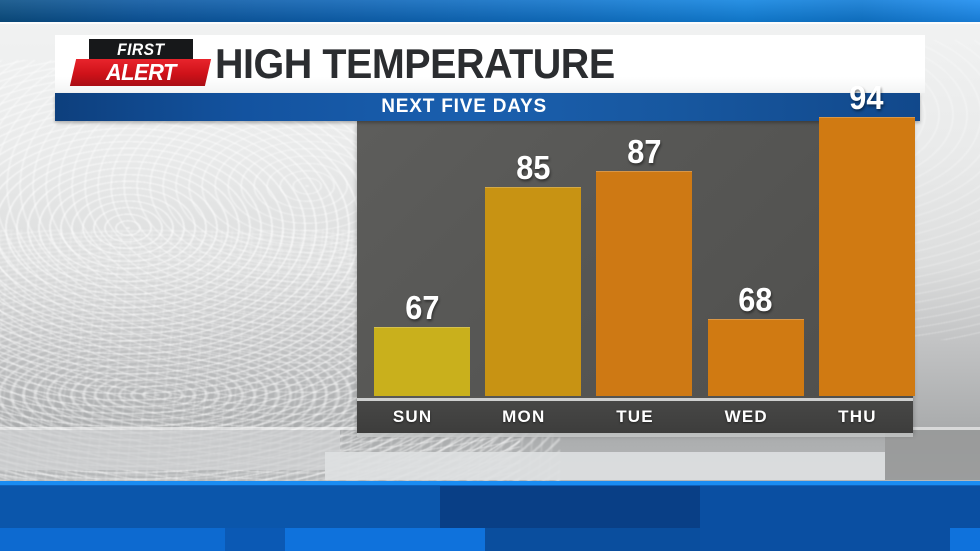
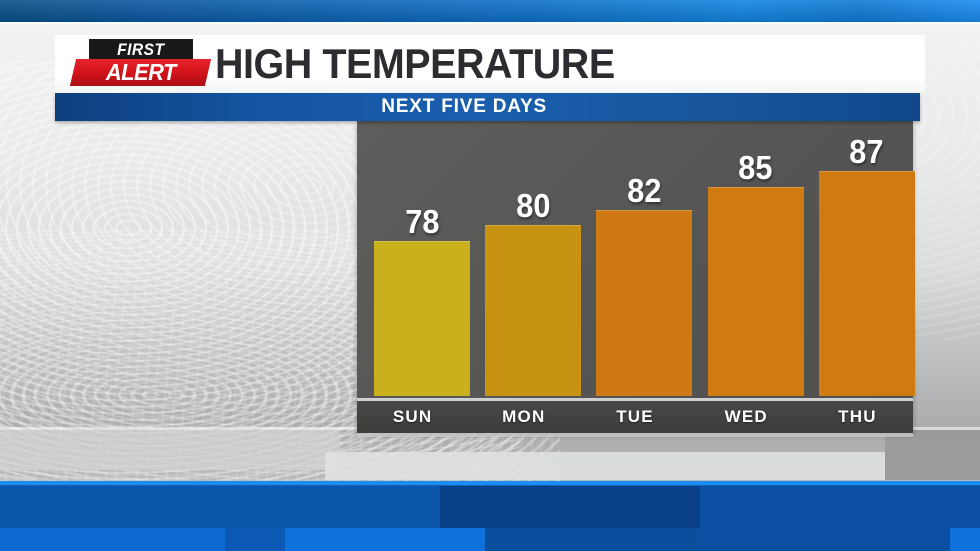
SUN: 67 -> 78
MON: 85 -> 80
TUE: 87 -> 82
WED: 68 -> 85
THU: 94 -> 87
